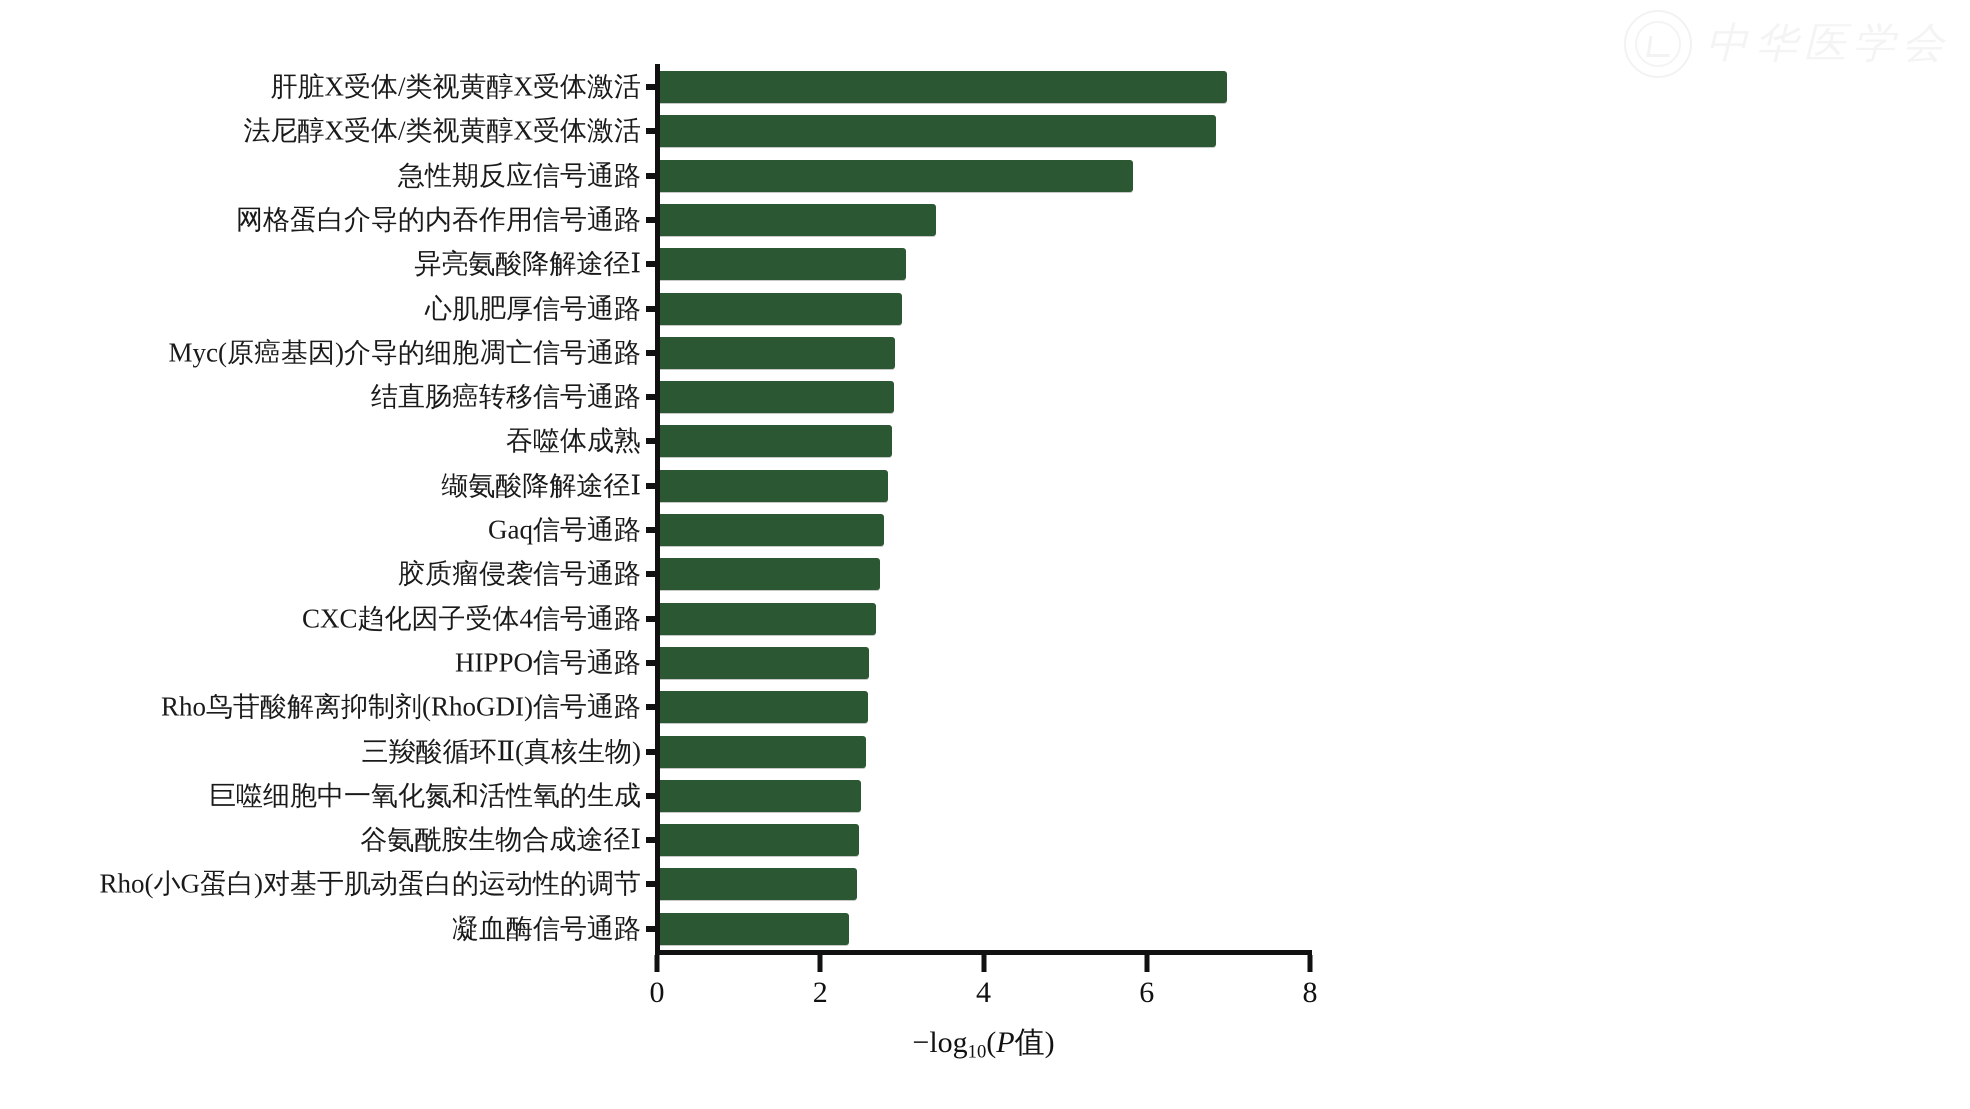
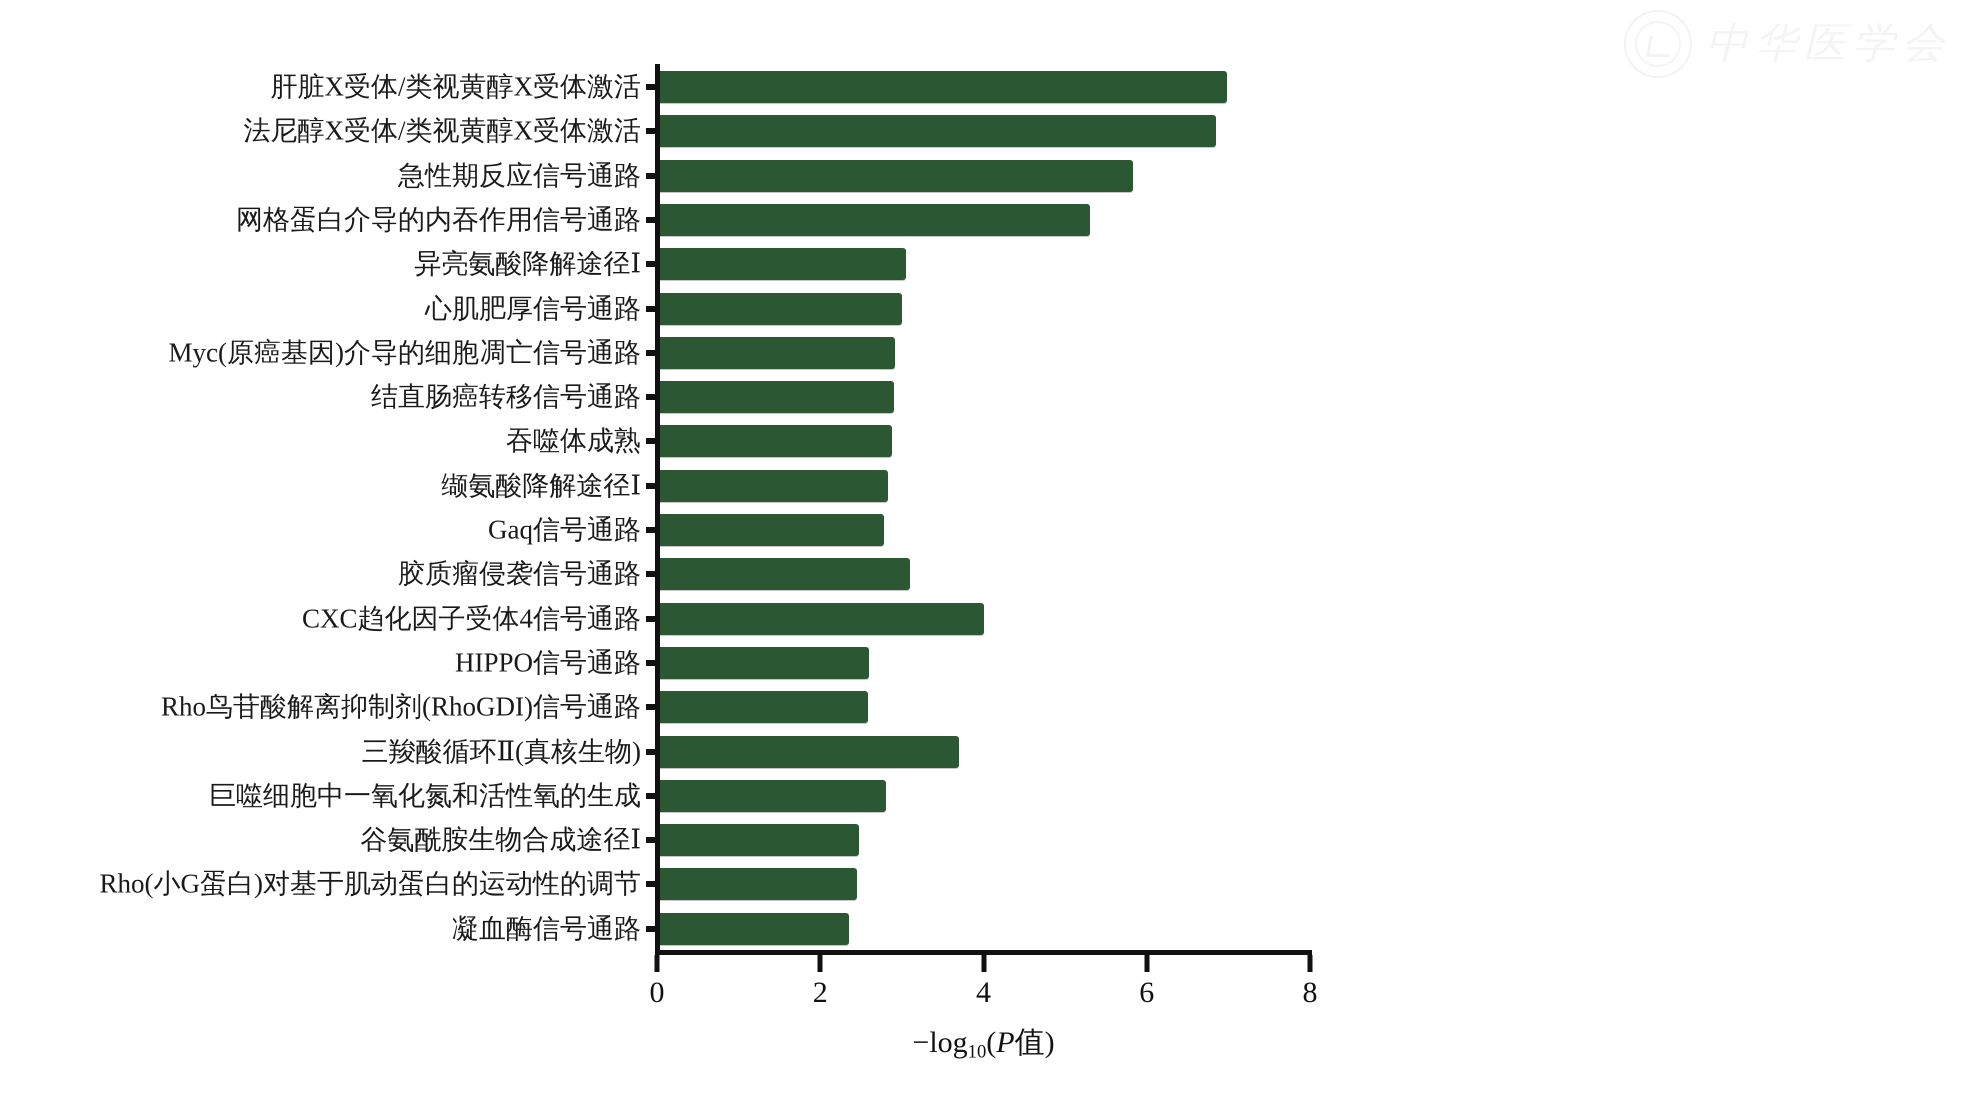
网格蛋白介导的内吞作用信号通路: 3.4 -> 5.3
胶质瘤侵袭信号通路: 2.7 -> 3.1
CXC趋化因子受体4信号通路: 2.7 -> 4.0
三羧酸循环Ⅱ(真核生物): 2.6 -> 3.7
巨噬细胞中一氧化氮和活性氧的生成: 2.5 -> 2.8
